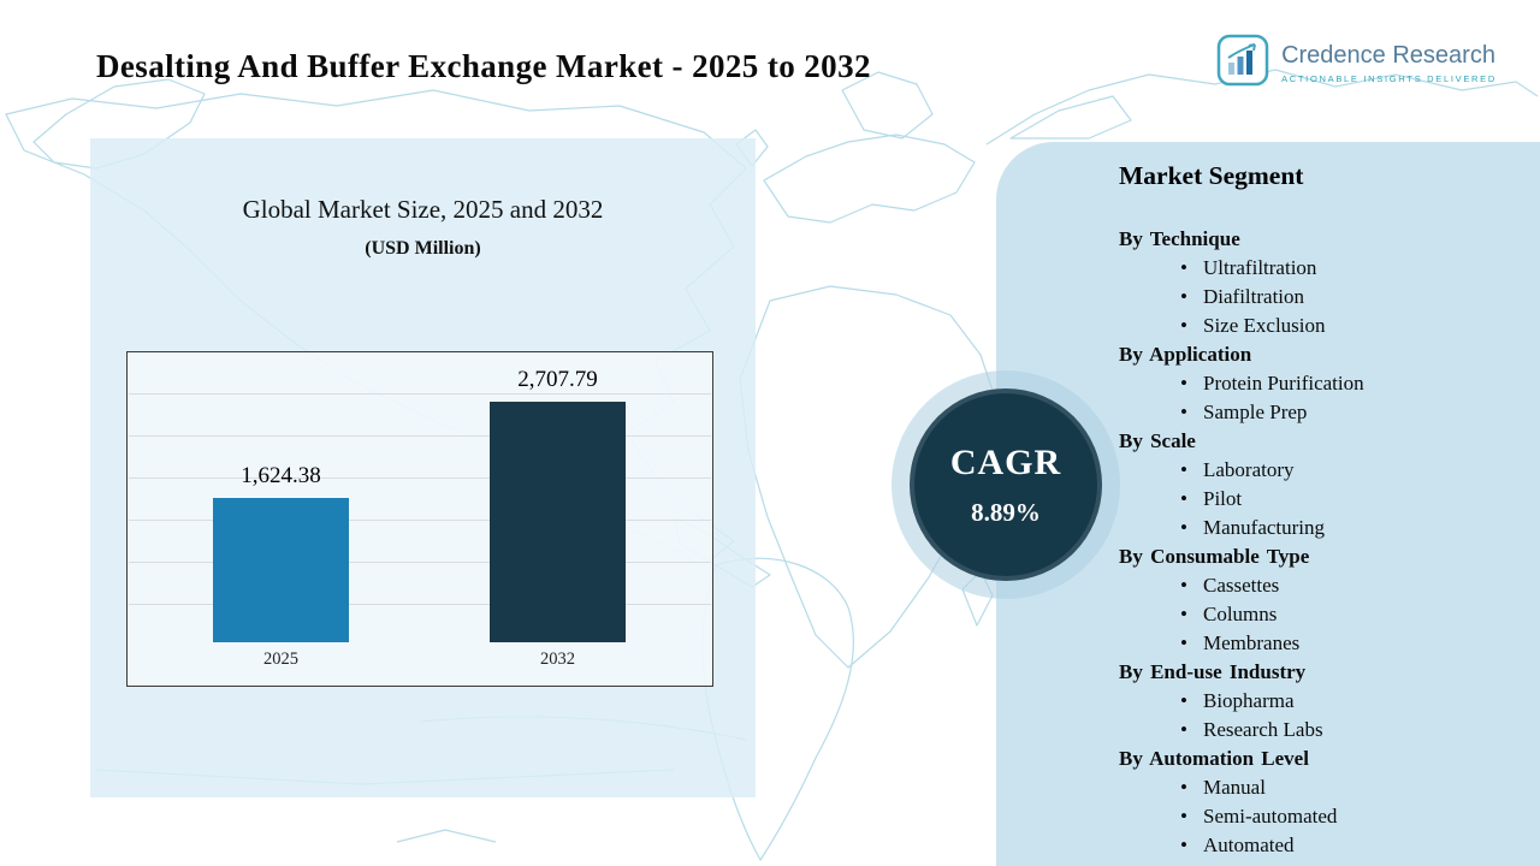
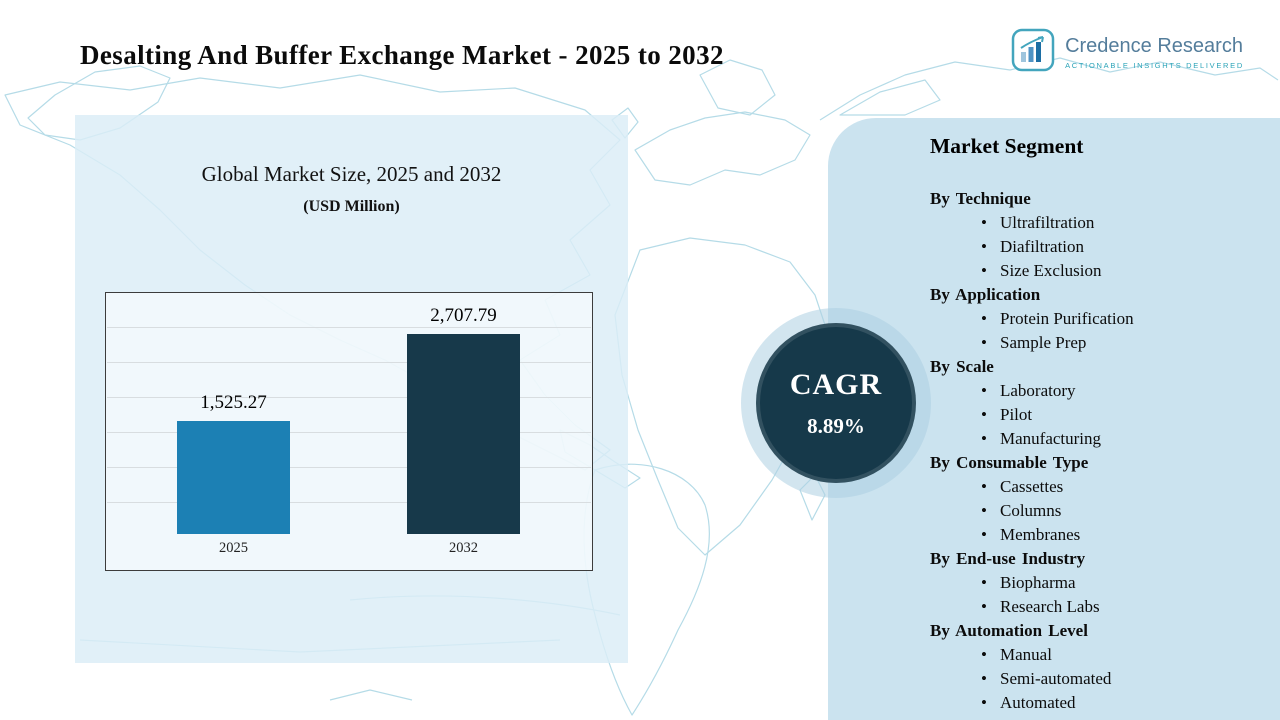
2025: 1,624.38 -> 1,525.27
